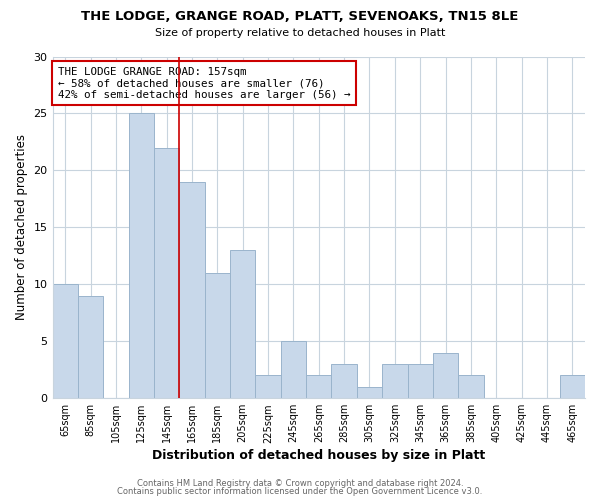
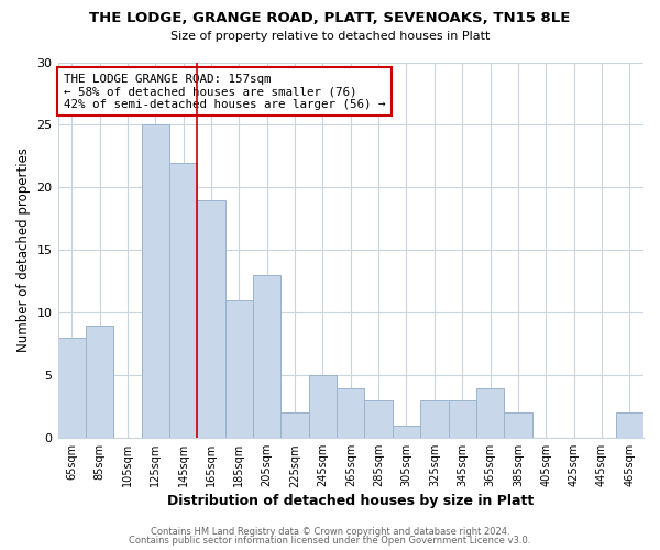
65sqm: 10 -> 8
265sqm: 2 -> 4
